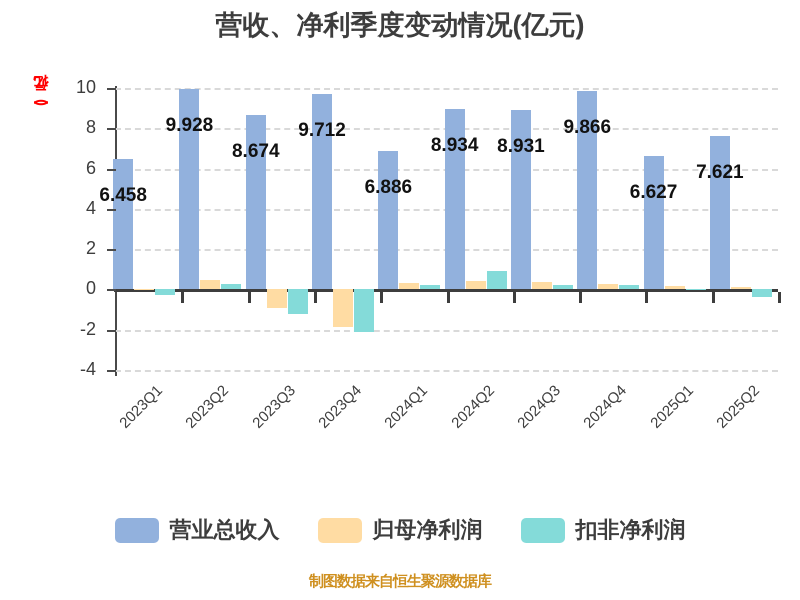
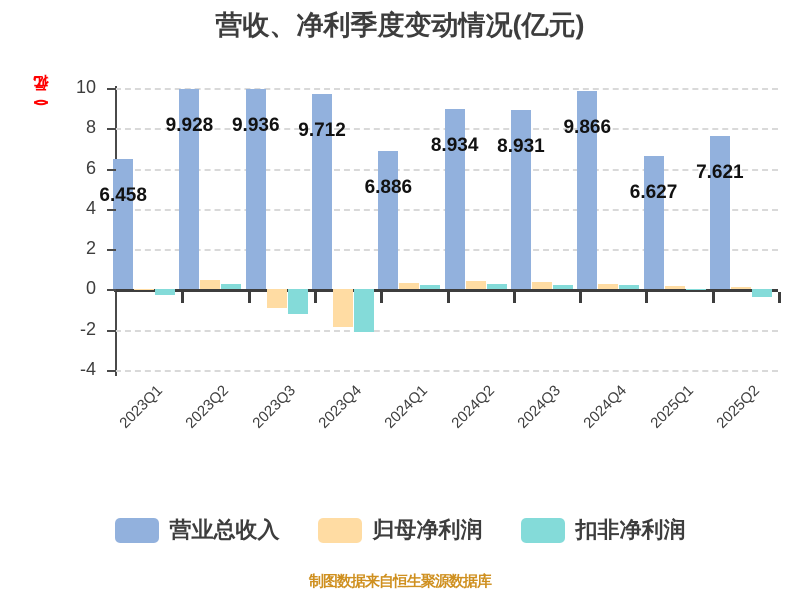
营业总收入/2023Q3: 8.674 -> 9.936
扣非净利润/2024Q2: 0.9 -> 0.2
